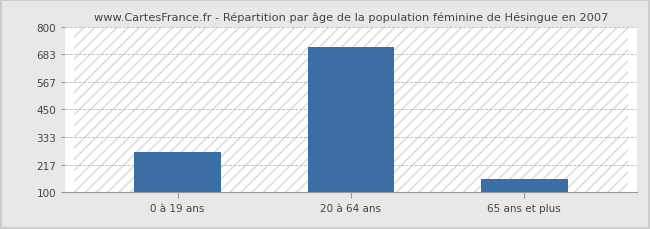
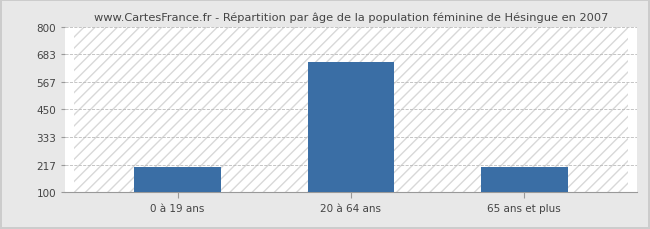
0 à 19 ans: 270 -> 205
20 à 64 ans: 712 -> 650
65 ans et plus: 155 -> 205
